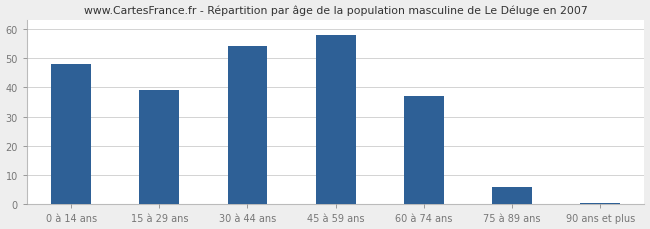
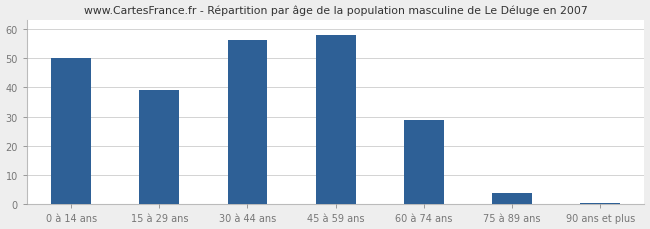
0 à 14 ans: 48.0 -> 50.0
30 à 44 ans: 54.0 -> 56.0
60 à 74 ans: 37.0 -> 29.0
75 à 89 ans: 6.0 -> 4.0
